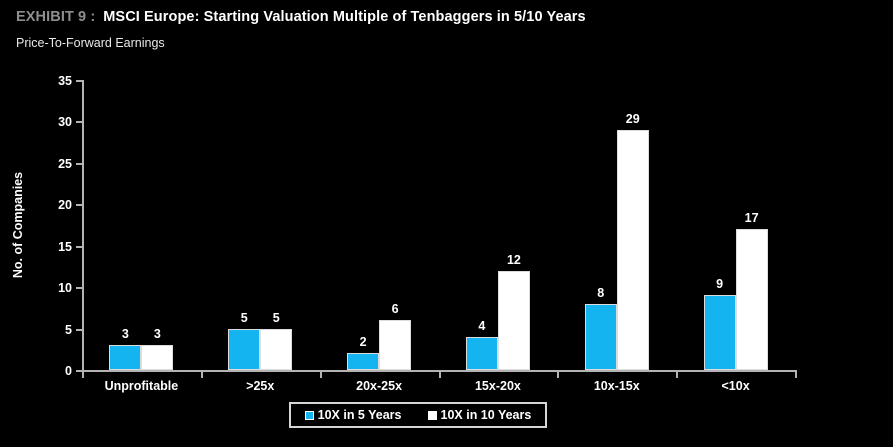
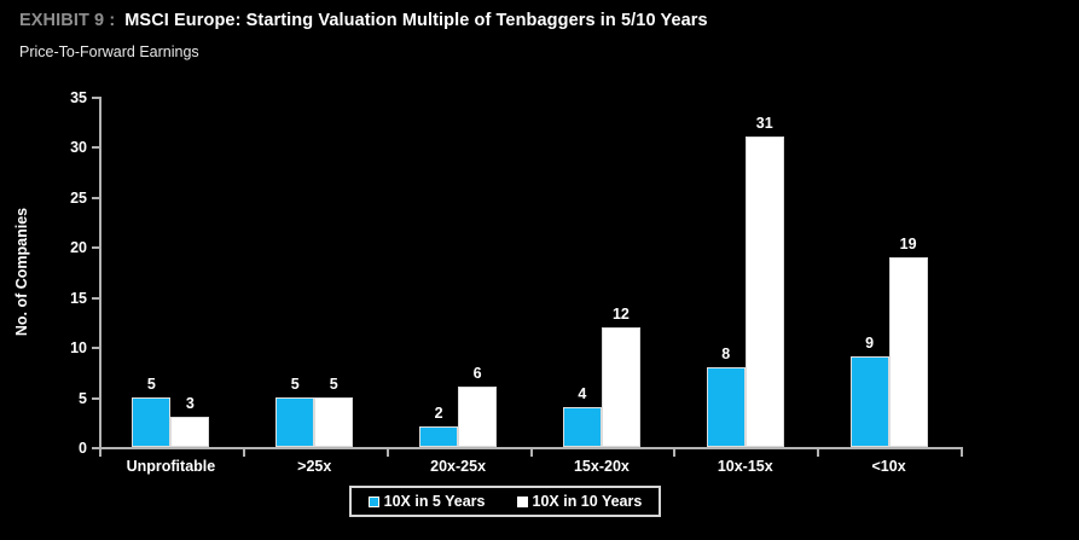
10X in 5 Years/Unprofitable: 3 -> 5
10X in 10 Years/10x-15x: 29 -> 31
10X in 10 Years/<10x: 17 -> 19
